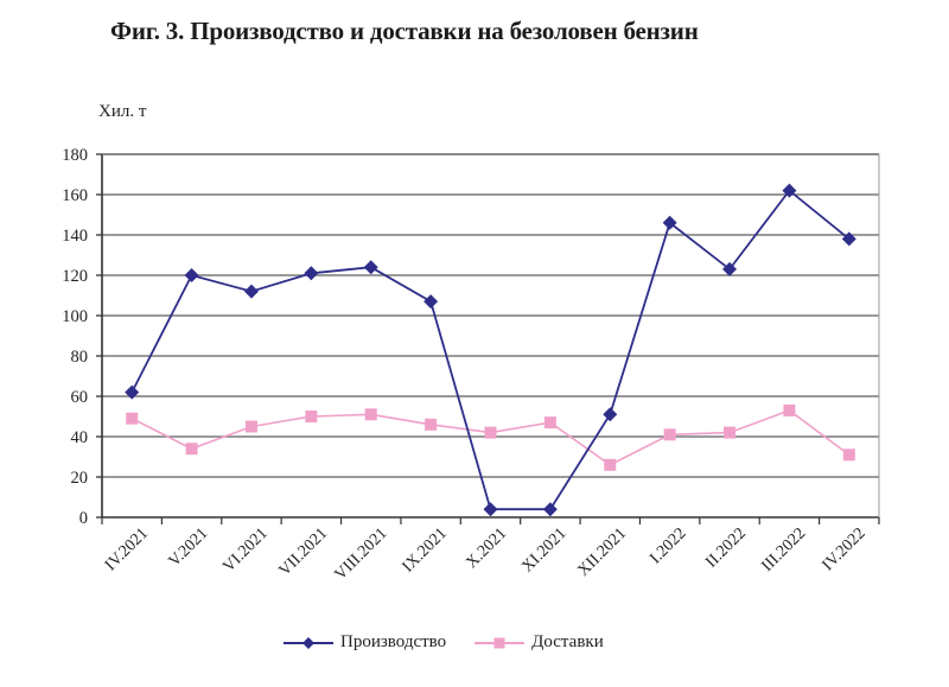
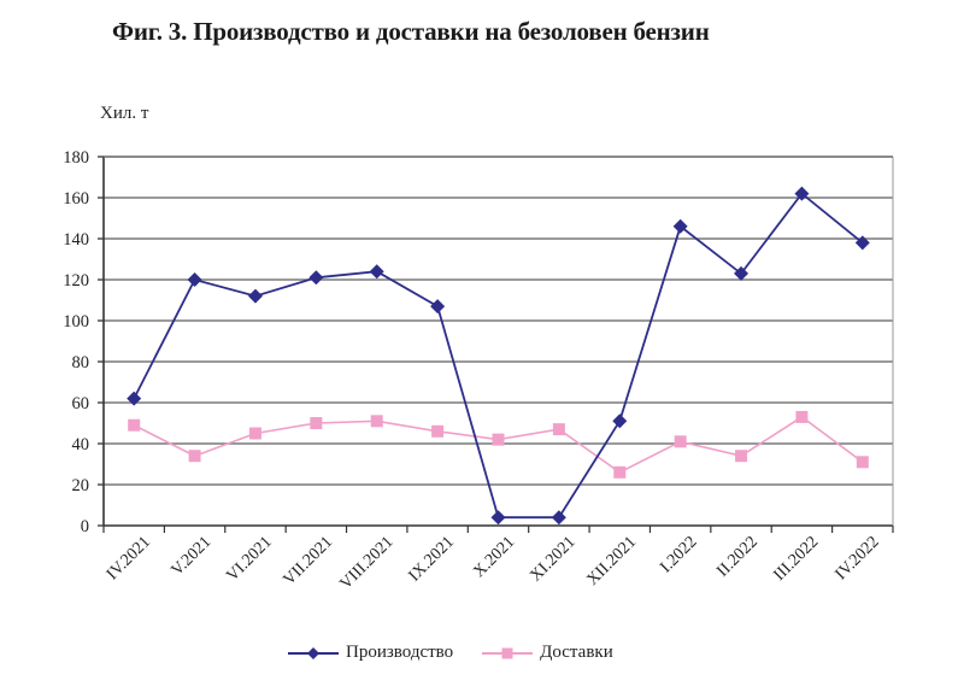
Доставки/II.2022: 42 -> 34
